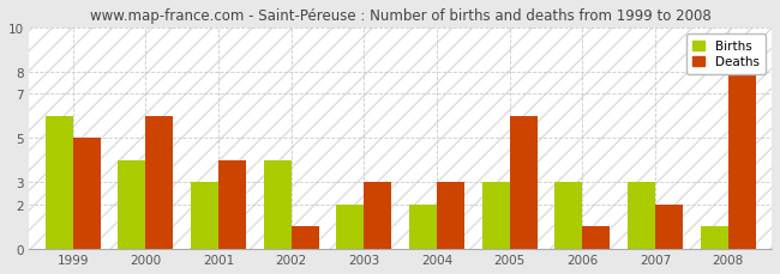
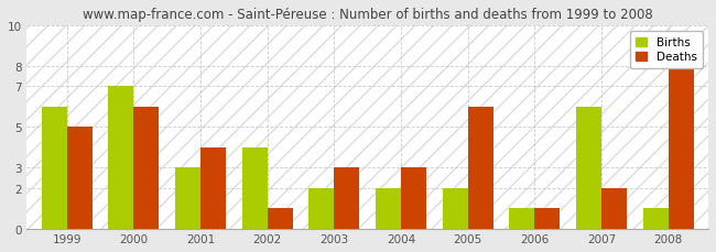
Births/2000: 4 -> 7
Births/2005: 3 -> 2
Births/2006: 3 -> 1
Births/2007: 3 -> 6
